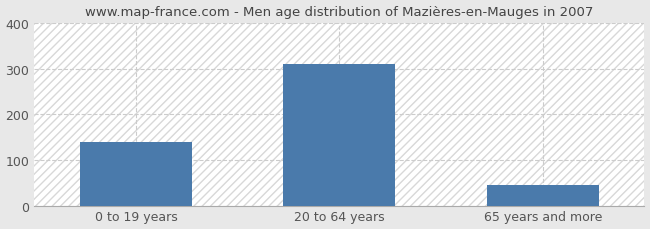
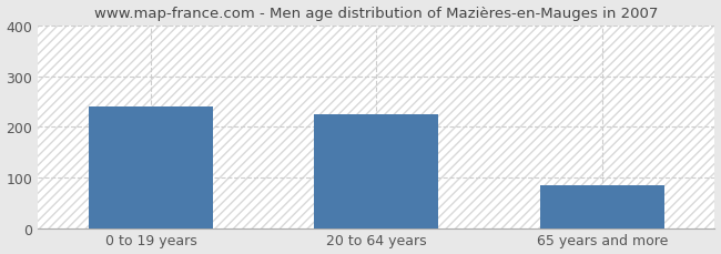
0 to 19 years: 140 -> 240
20 to 64 years: 310 -> 225
65 years and more: 45 -> 85
